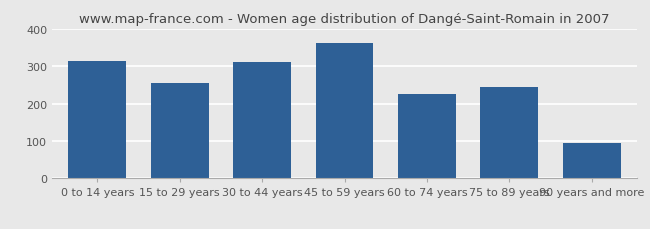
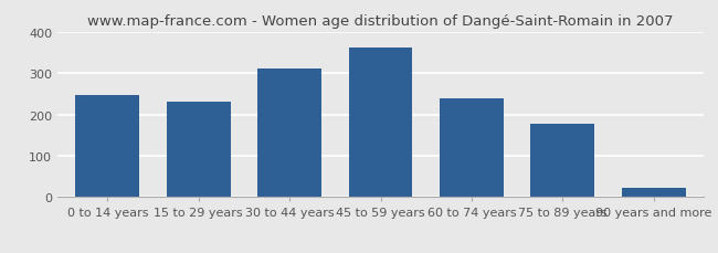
0 to 14 years: 315 -> 248
15 to 29 years: 255 -> 232
60 to 74 years: 225 -> 239
75 to 89 years: 245 -> 177
90 years and more: 95 -> 22
